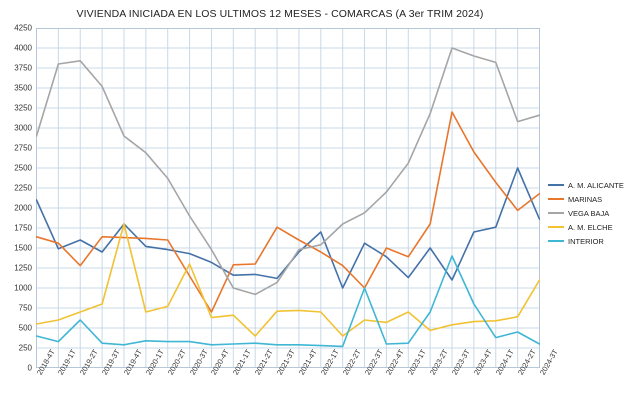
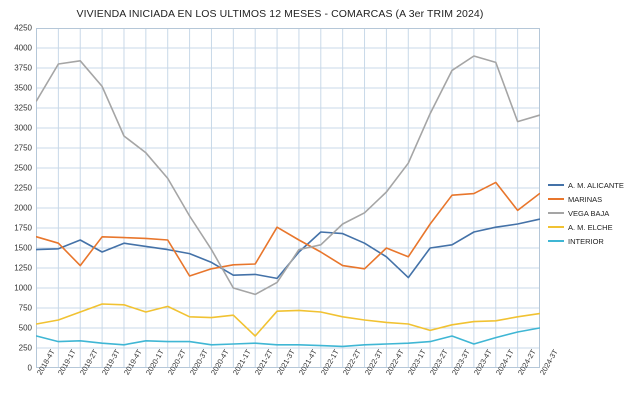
A. M. ALICANTE/2018-4T: 2100 -> 1500
VEGA BAJA/2018-4T: 2900 -> 3300
INTERIOR/2019-2T: 600 -> 300
A. M. ALICANTE/2019-4T: 1800 -> 1600
A. M. ELCHE/2019-4T: 1800 -> 800
A. M. ELCHE/2020-3T: 1300 -> 600
MARINAS/2020-4T: 700 -> 1200
A. M. ALICANTE/2022-2T: 1000 -> 1700
A. M. ELCHE/2022-2T: 400 -> 600
MARINAS/2022-3T: 1000 -> 1200
INTERIOR/2022-3T: 1000 -> 300
A. M. ELCHE/2023-1T: 700 -> 600
INTERIOR/2023-2T: 700 -> 300
A. M. ALICANTE/2023-3T: 1100 -> 1500
MARINAS/2023-3T: 3200 -> 2200
VEGA BAJA/2023-3T: 4000 -> 3700
INTERIOR/2023-3T: 1400 -> 400
MARINAS/2023-4T: 2700 -> 2200
INTERIOR/2023-4T: 800 -> 300
A. M. ALICANTE/2024-2T: 2500 -> 1800
A. M. ELCHE/2024-3T: 1100 -> 700
INTERIOR/2024-3T: 300 -> 500
